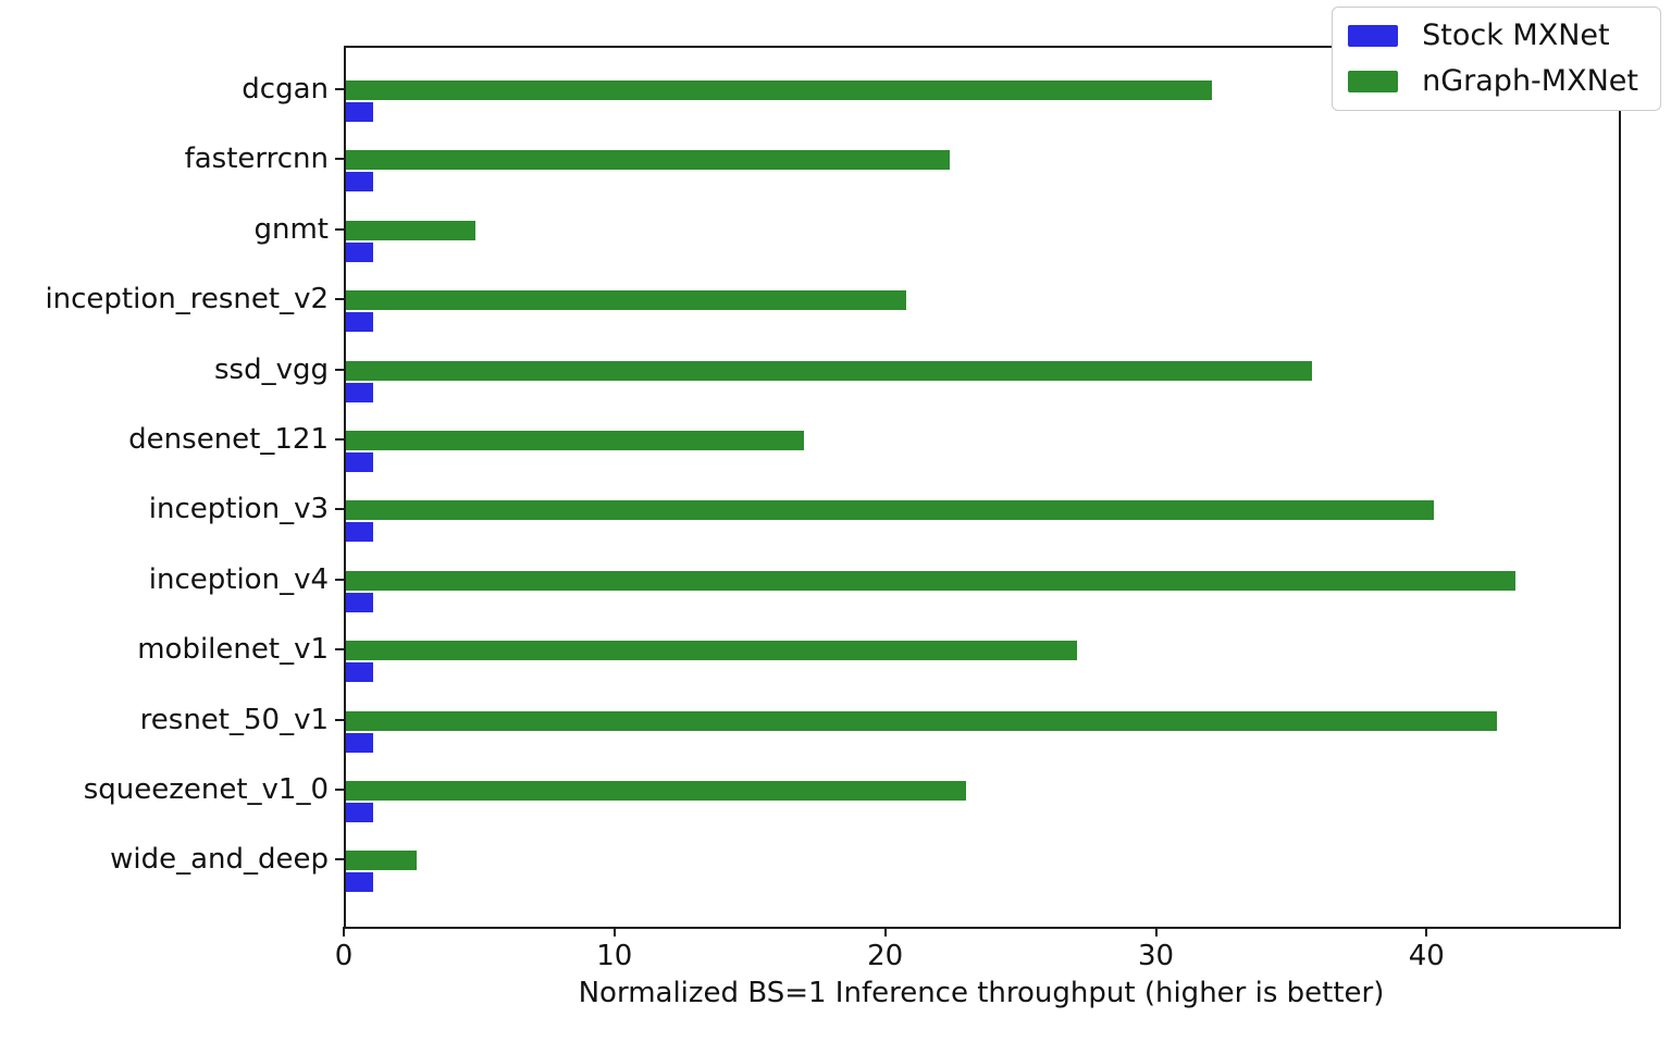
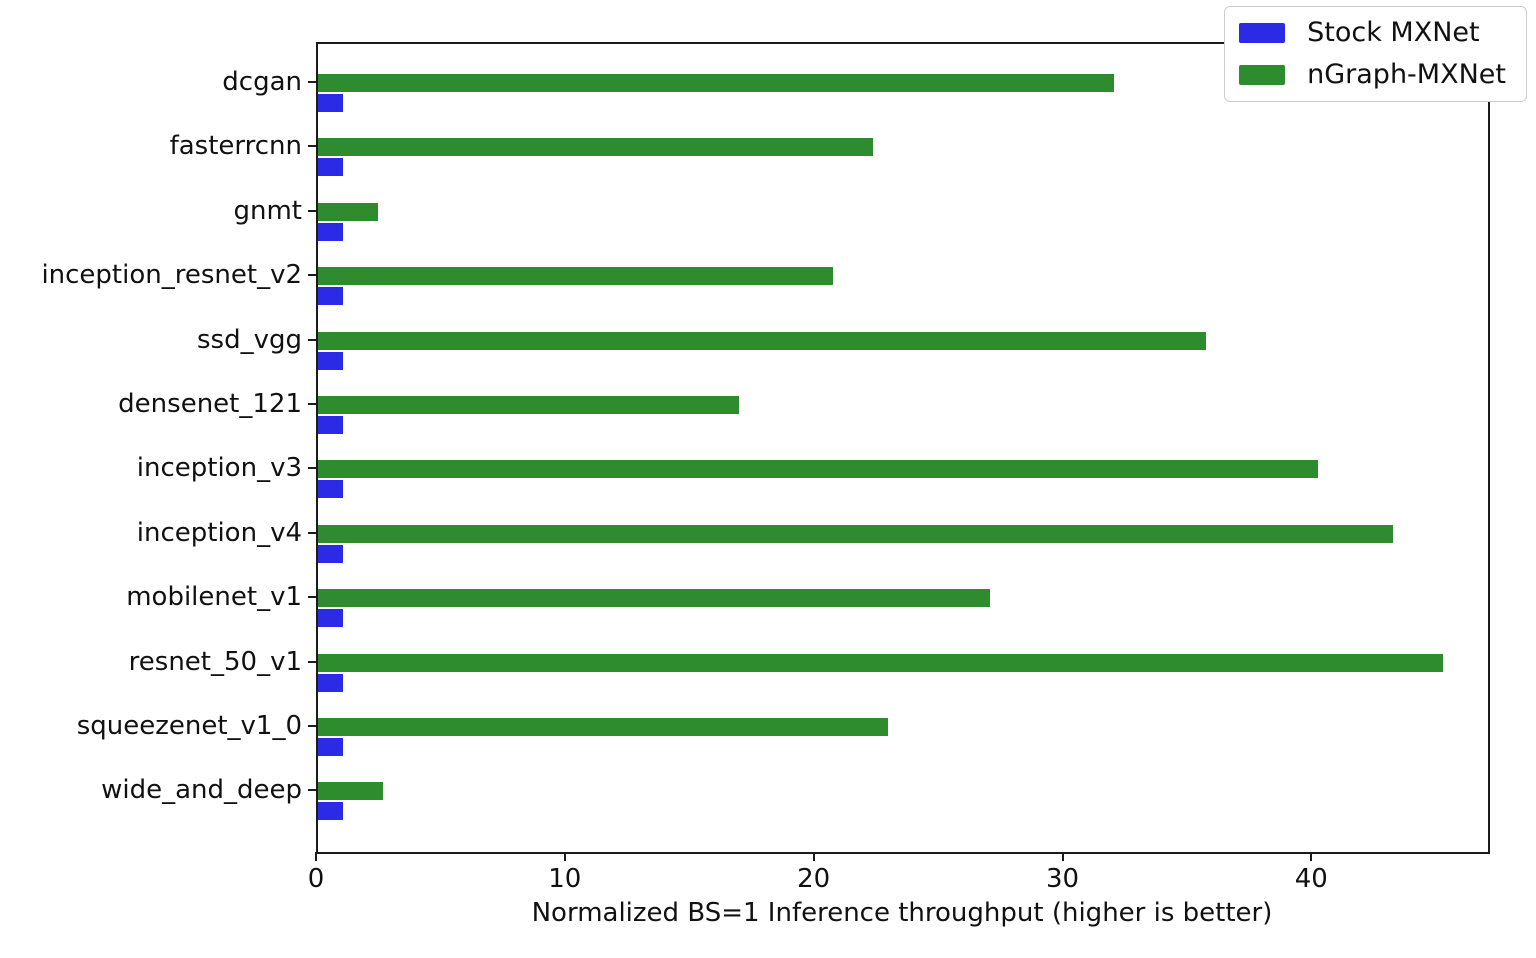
nGraph-MXNet/gnmt: 4.8 -> 2.4
nGraph-MXNet/resnet_50_v1: 42.5 -> 45.2
